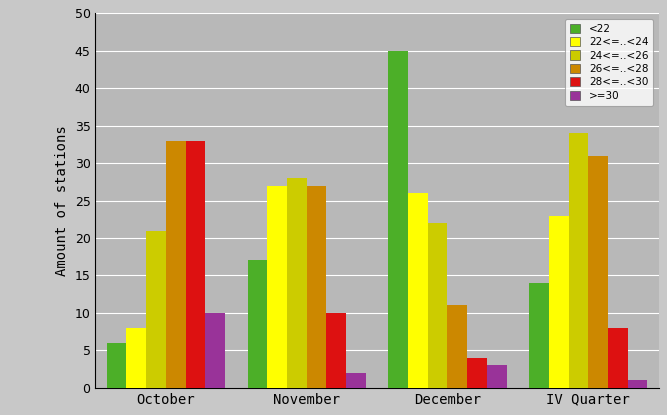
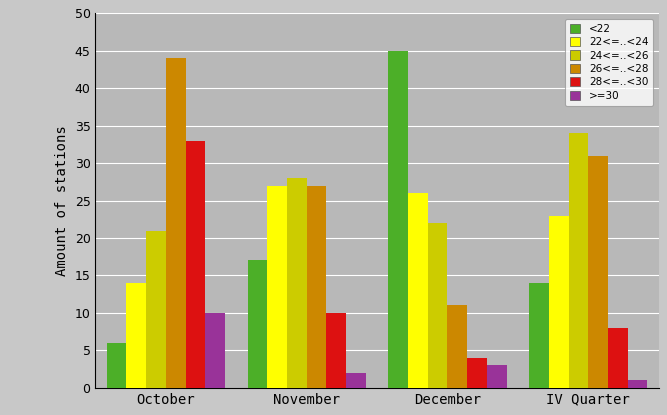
22<=..<24/October: 8 -> 14
26<=..<28/October: 33 -> 44
